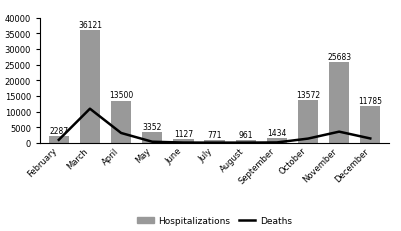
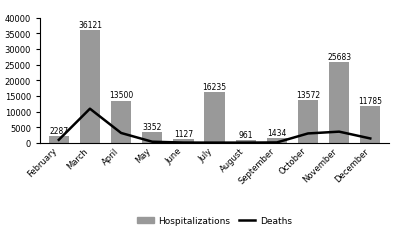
Hospitalizations/July: 771 -> 16235
Deaths/October: 1400 -> 3000
